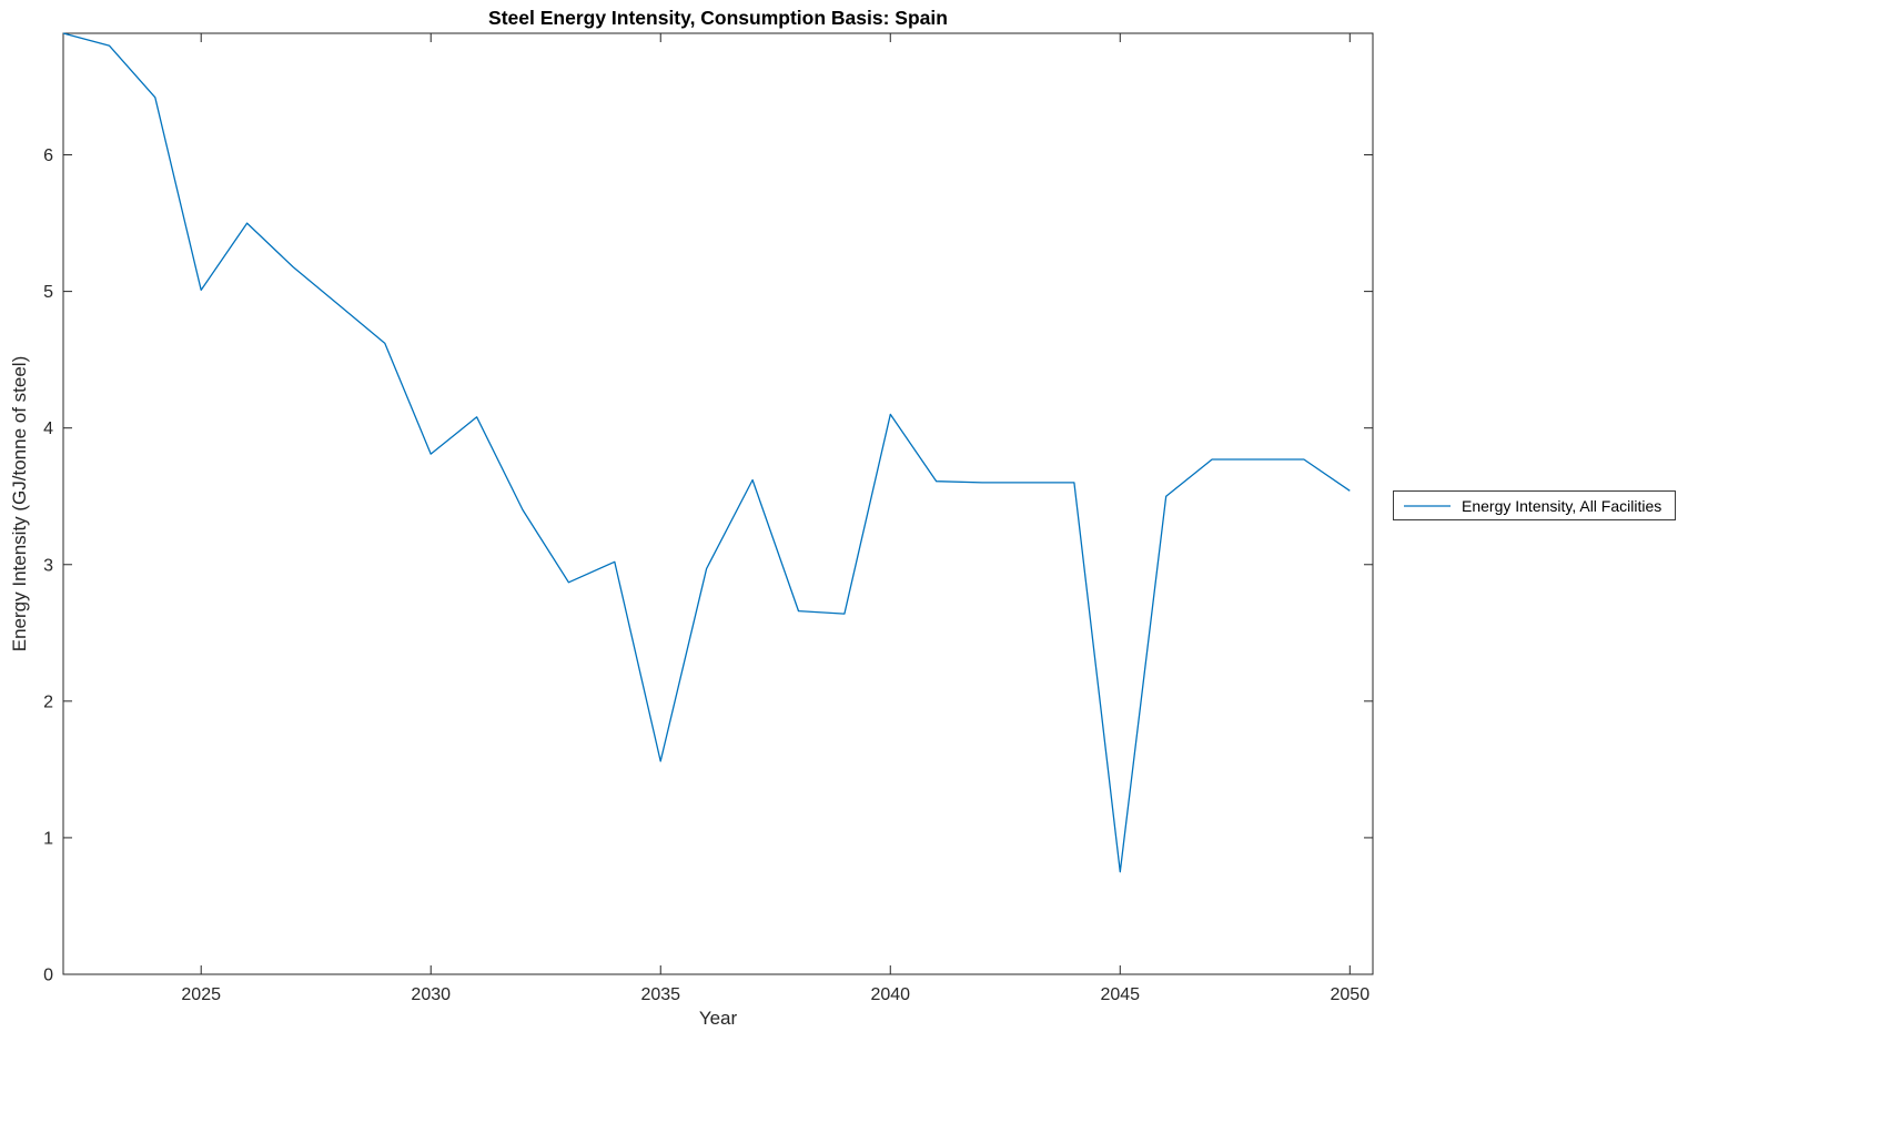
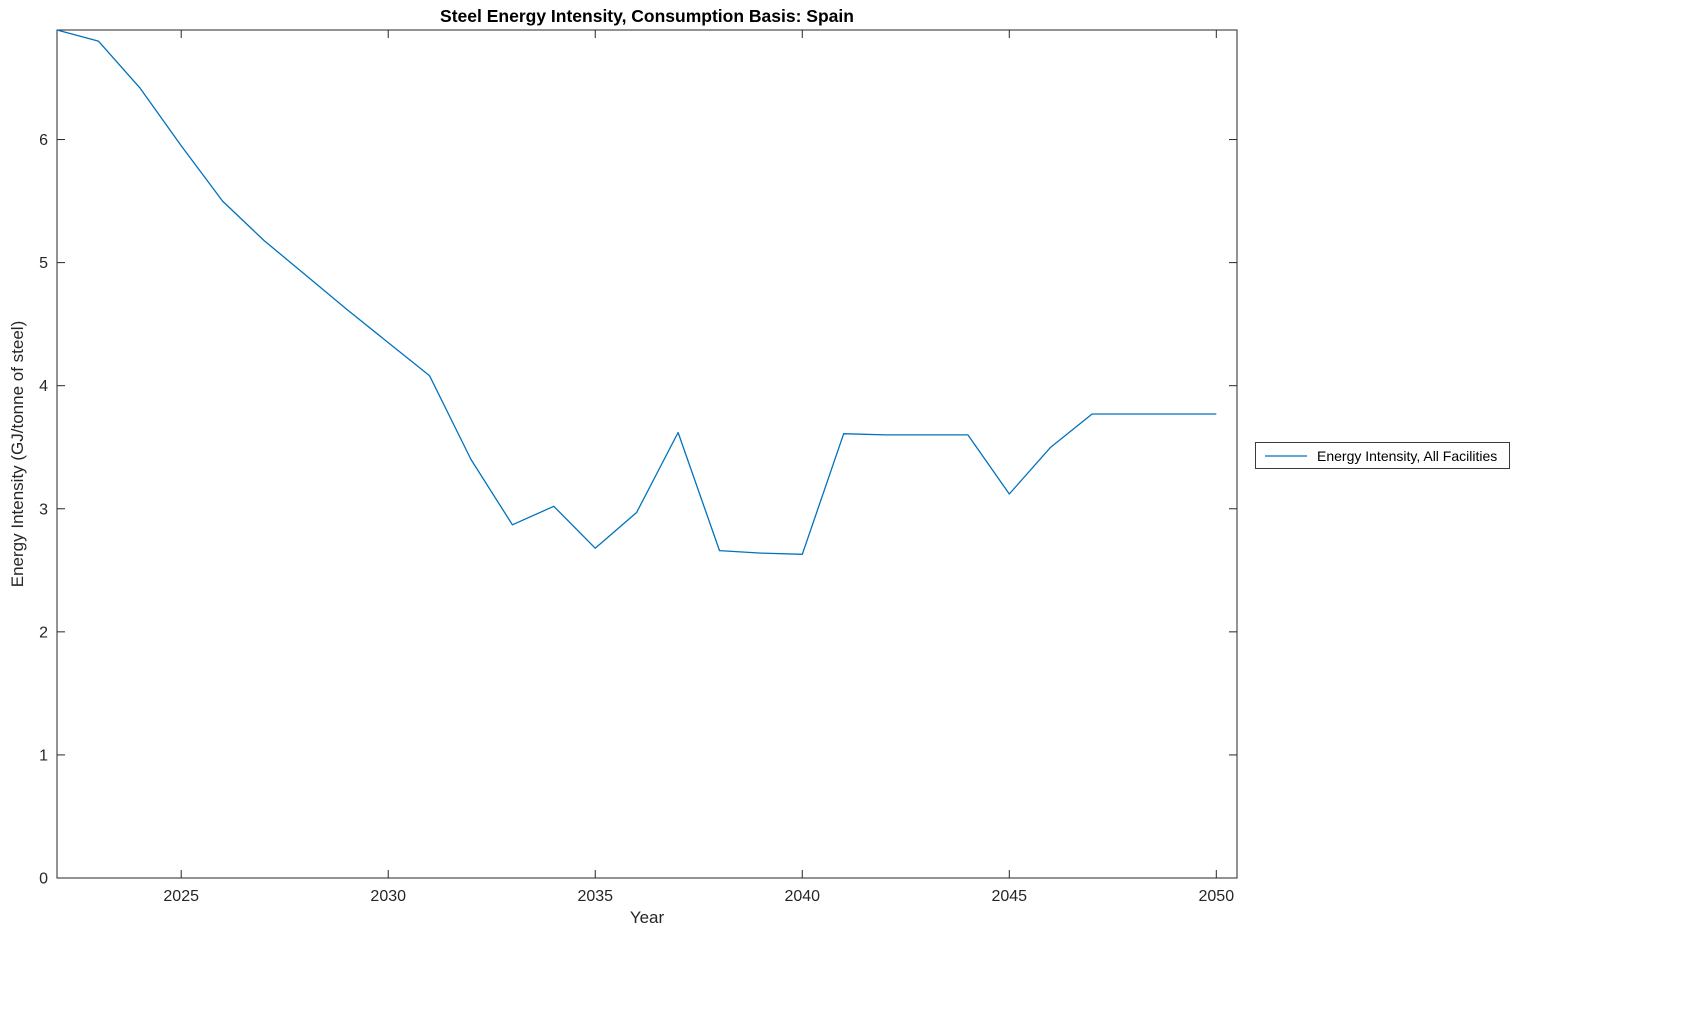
2025: 5.01 -> 5.95
2030: 3.81 -> 4.35
2035: 1.56 -> 2.68
2040: 4.10 -> 2.63
2045: 0.75 -> 3.12
2050: 3.54 -> 3.77
